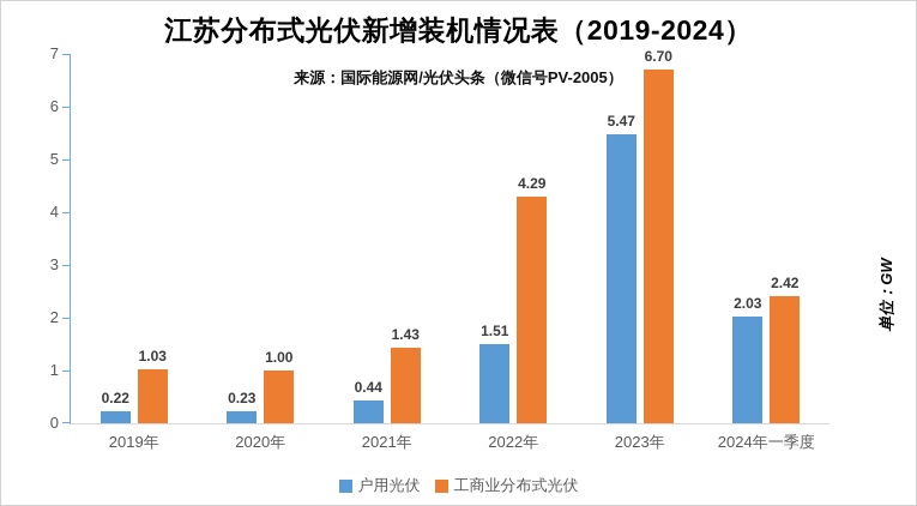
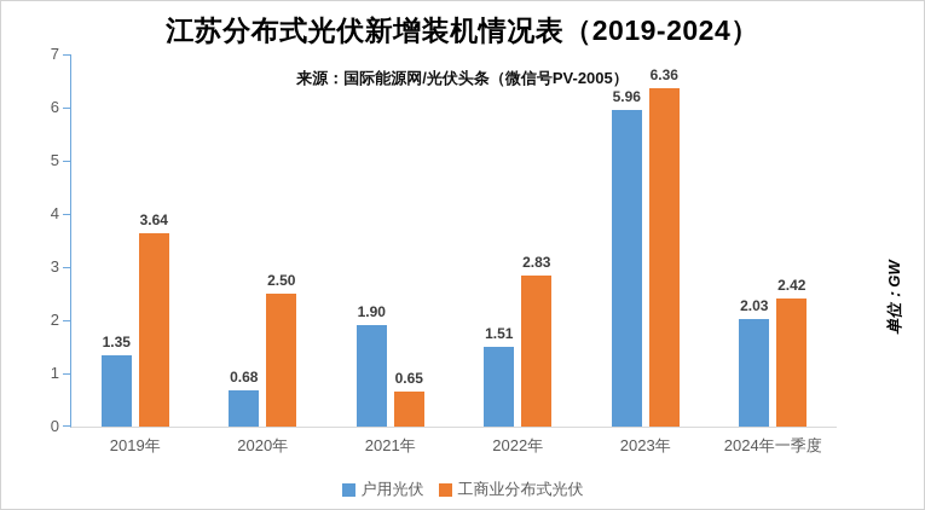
户用光伏/2019年: 0.22 -> 1.35
工商业分布式光伏/2019年: 1.03 -> 3.64
户用光伏/2020年: 0.23 -> 0.68
工商业分布式光伏/2020年: 1.00 -> 2.50
户用光伏/2021年: 0.44 -> 1.90
工商业分布式光伏/2021年: 1.43 -> 0.65
工商业分布式光伏/2022年: 4.29 -> 2.83
户用光伏/2023年: 5.47 -> 5.96
工商业分布式光伏/2023年: 6.70 -> 6.36
